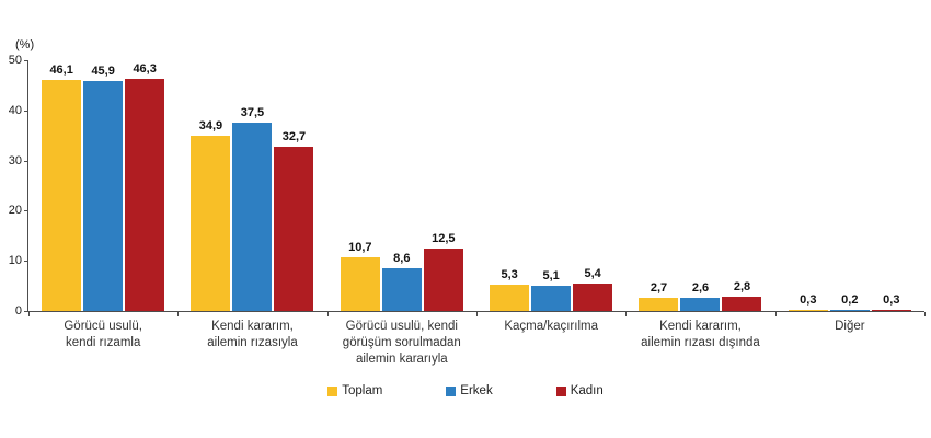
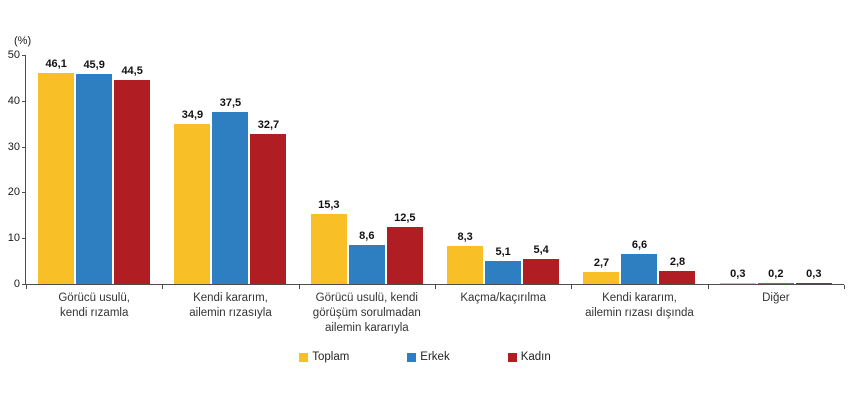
Kadın/Görücü usulü, kendi rızamla: 46,3 -> 44,5
Toplam/Görücü usulü, kendi görüşüm sorulmadan ailemin kararıyla: 10,7 -> 15,3
Toplam/Kaçma/kaçırılma: 5,3 -> 8,3
Erkek/Kendi kararım, ailemin rızası dışında: 2,6 -> 6,6
